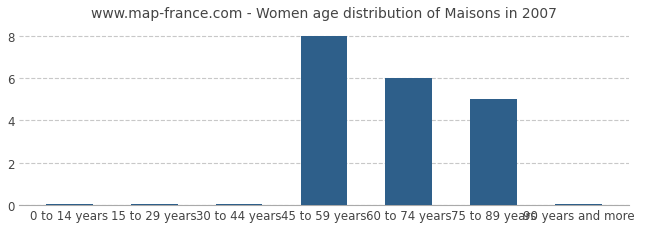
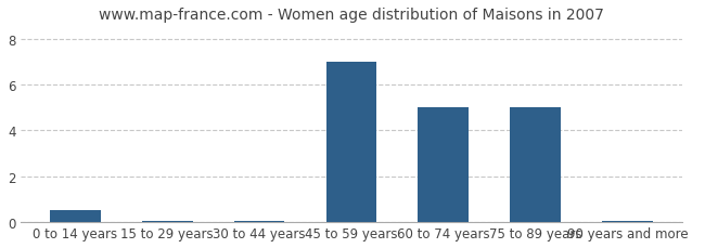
0 to 14 years: 0.05 -> 0.50
45 to 59 years: 8.00 -> 7.00
60 to 74 years: 6.00 -> 5.00
